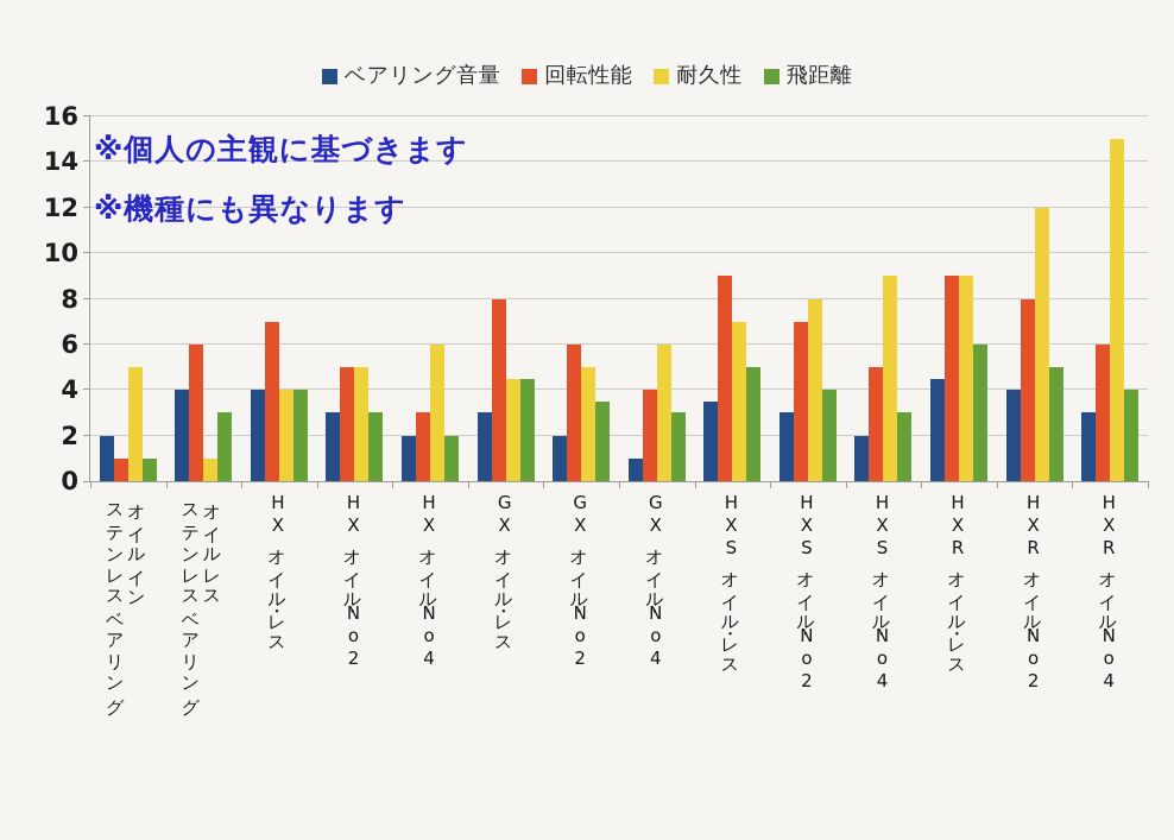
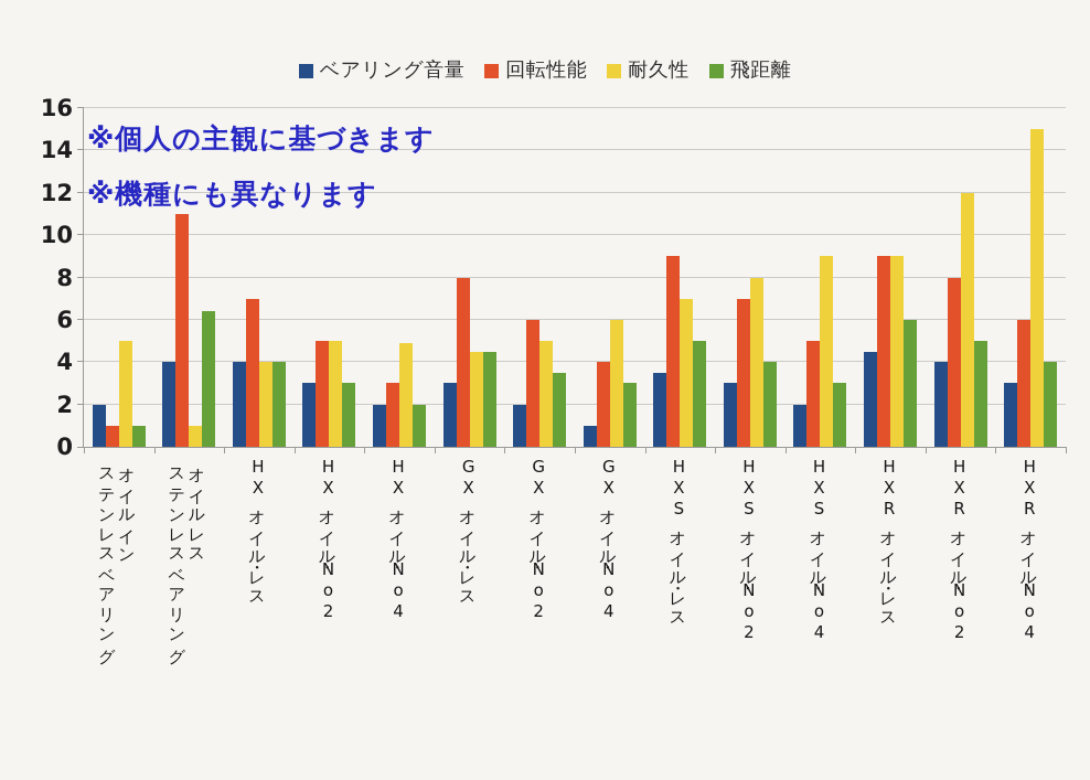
回転性能/オイルレス ステンレスベアリング: 6 -> 11
飛距離/オイルレス ステンレスベアリング: 3.0 -> 6.4
耐久性/HXオイル・No4: 6.0 -> 4.9
